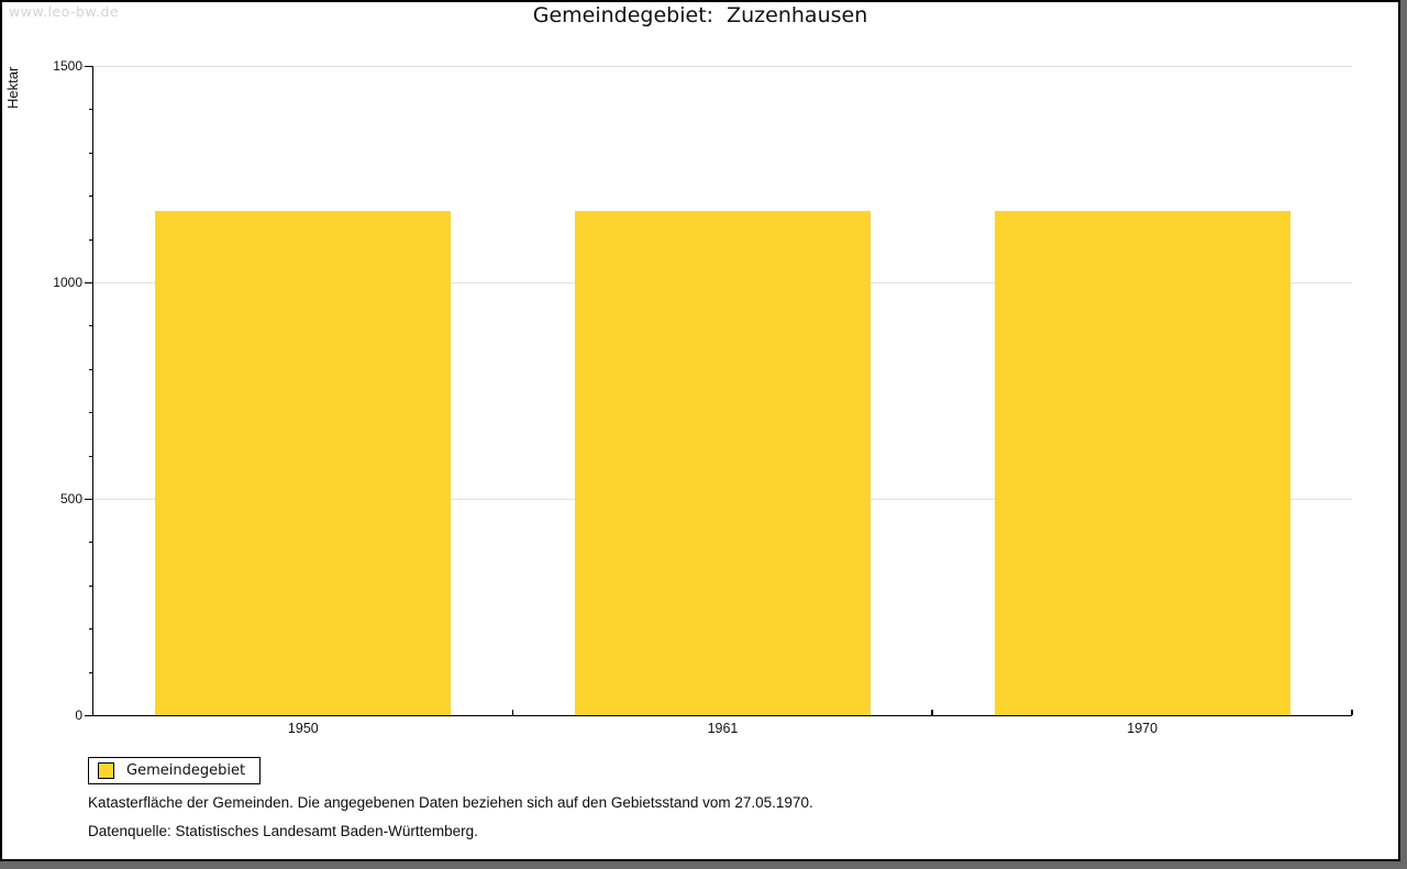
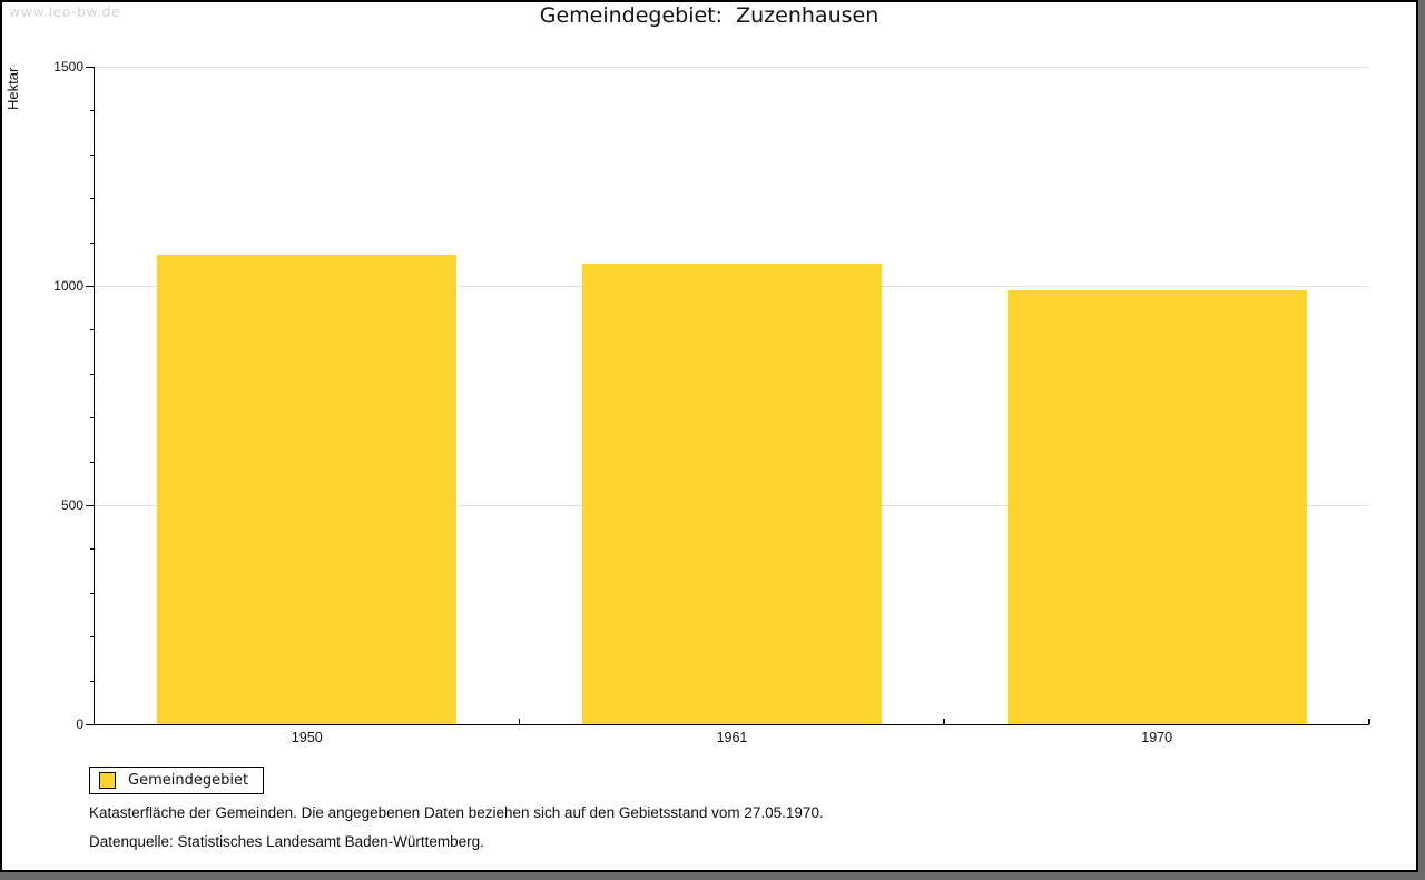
1950: 1170 -> 1070
1961: 1170 -> 1050
1970: 1170 -> 990
